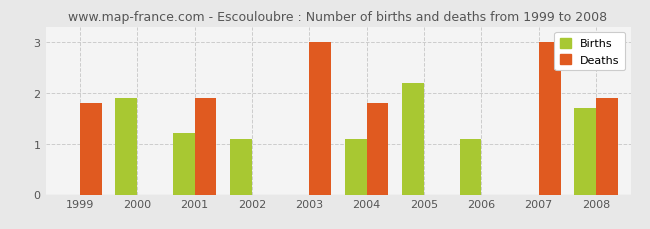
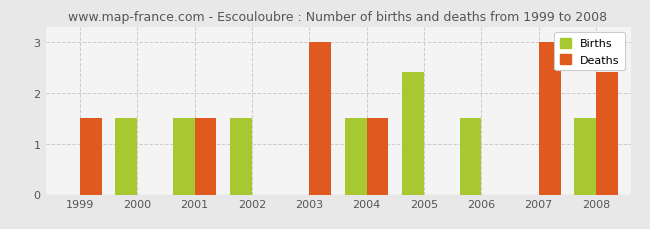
Deaths/1999: 1.8 -> 1.5
Births/2000: 1.9 -> 1.5
Births/2001: 1.2 -> 1.5
Deaths/2001: 1.9 -> 1.5
Births/2002: 1.1 -> 1.5
Births/2004: 1.1 -> 1.5
Deaths/2004: 1.8 -> 1.5
Births/2005: 2.2 -> 2.4
Births/2006: 1.1 -> 1.5
Births/2008: 1.7 -> 1.5
Deaths/2008: 1.9 -> 2.4
